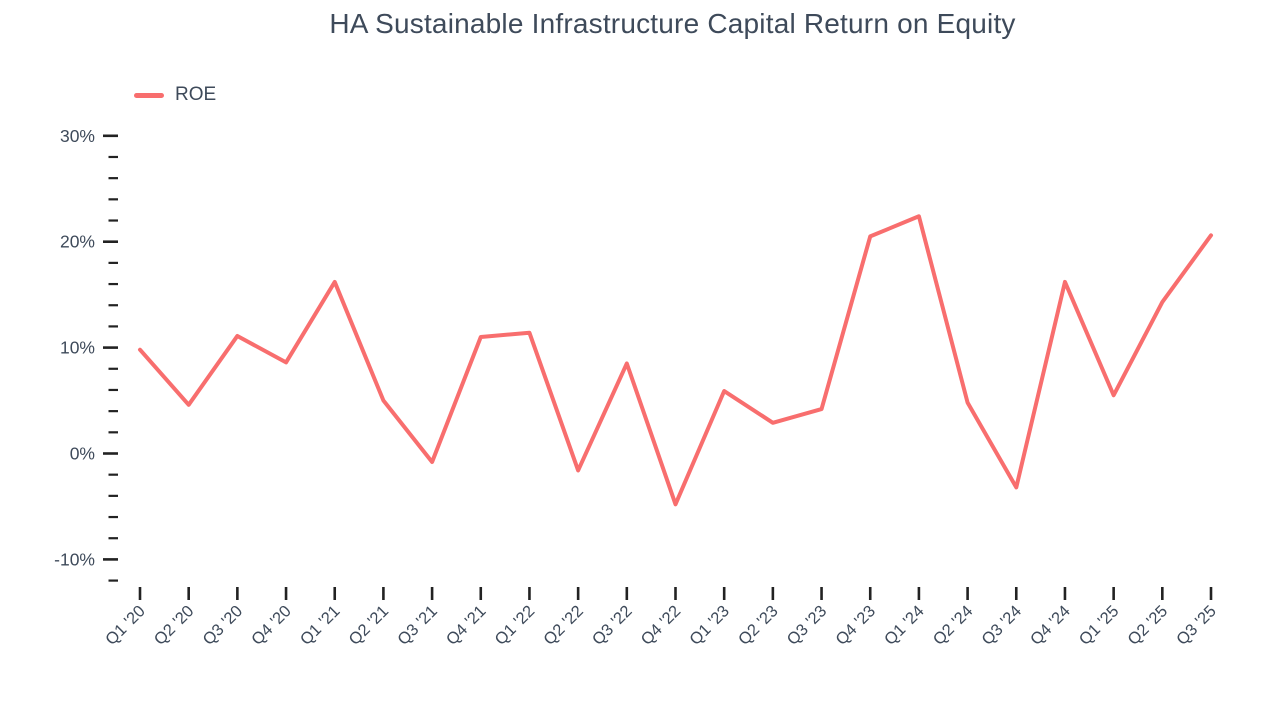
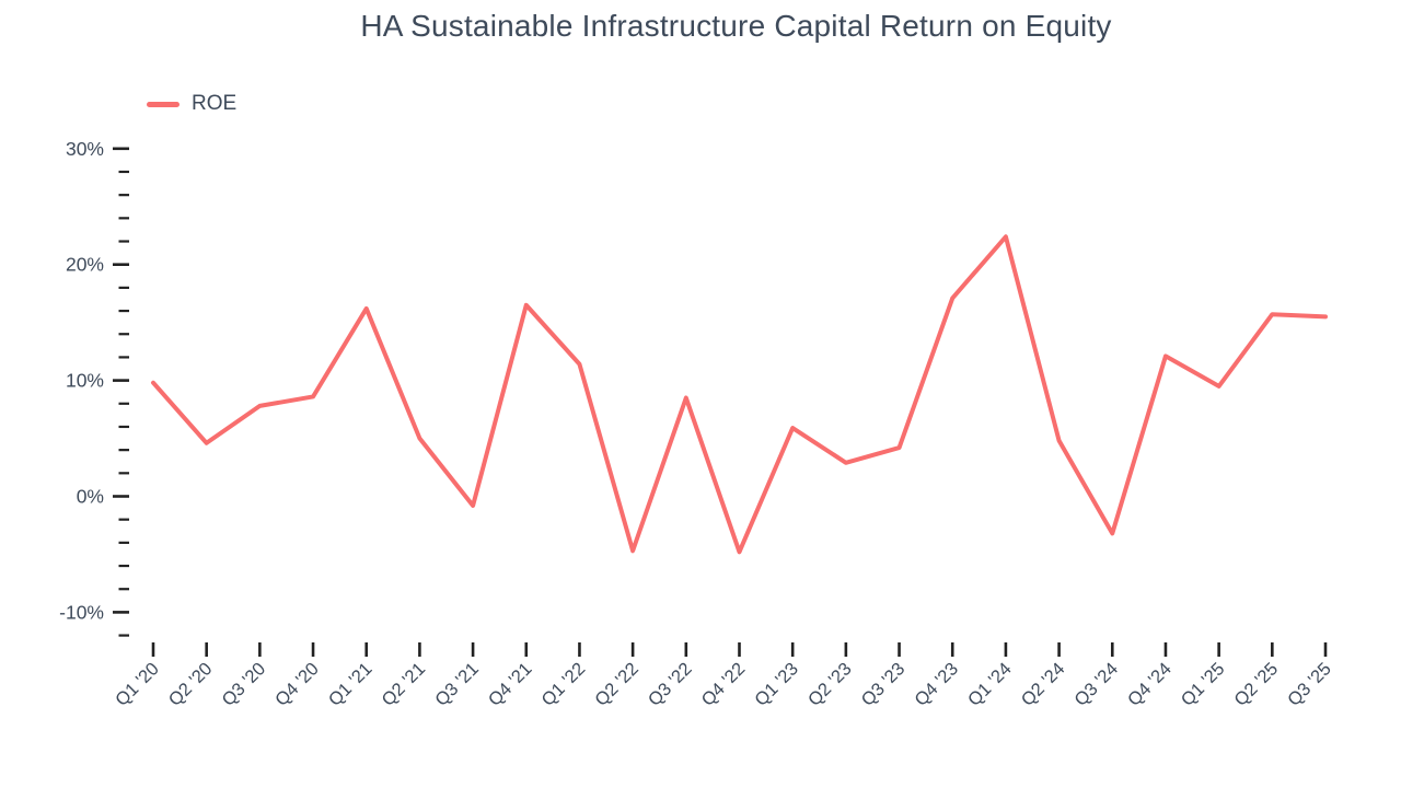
Q3 '20: 11.1% -> 7.8%
Q4 '21: 11.0% -> 16.5%
Q2 '22: -1.6% -> -4.7%
Q4 '23: 20.5% -> 17.1%
Q4 '24: 16.2% -> 12.1%
Q1 '25: 5.5% -> 9.5%
Q2 '25: 14.3% -> 15.7%
Q3 '25: 20.6% -> 15.5%
